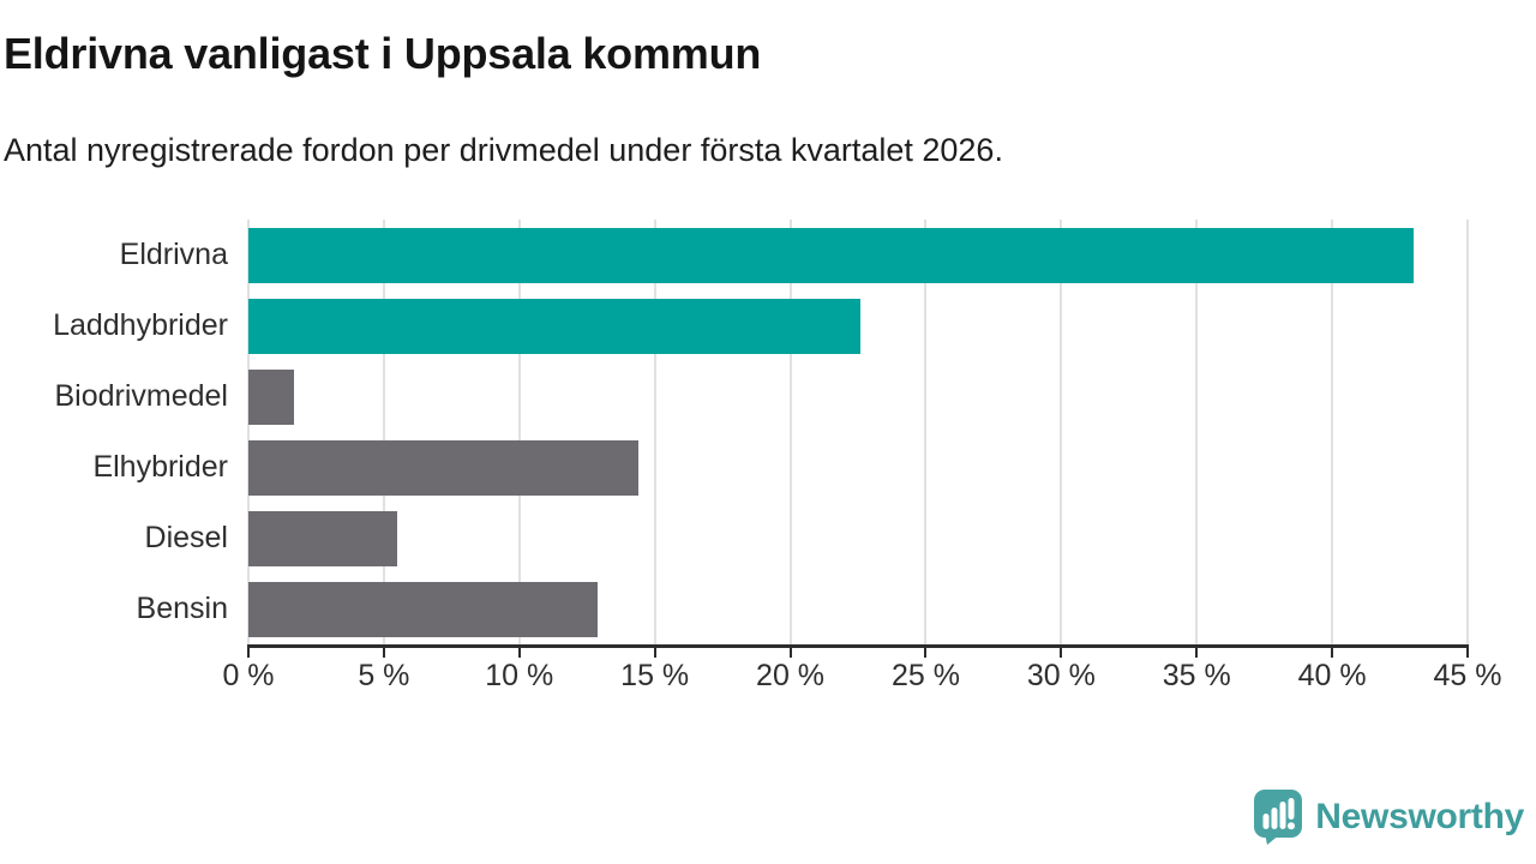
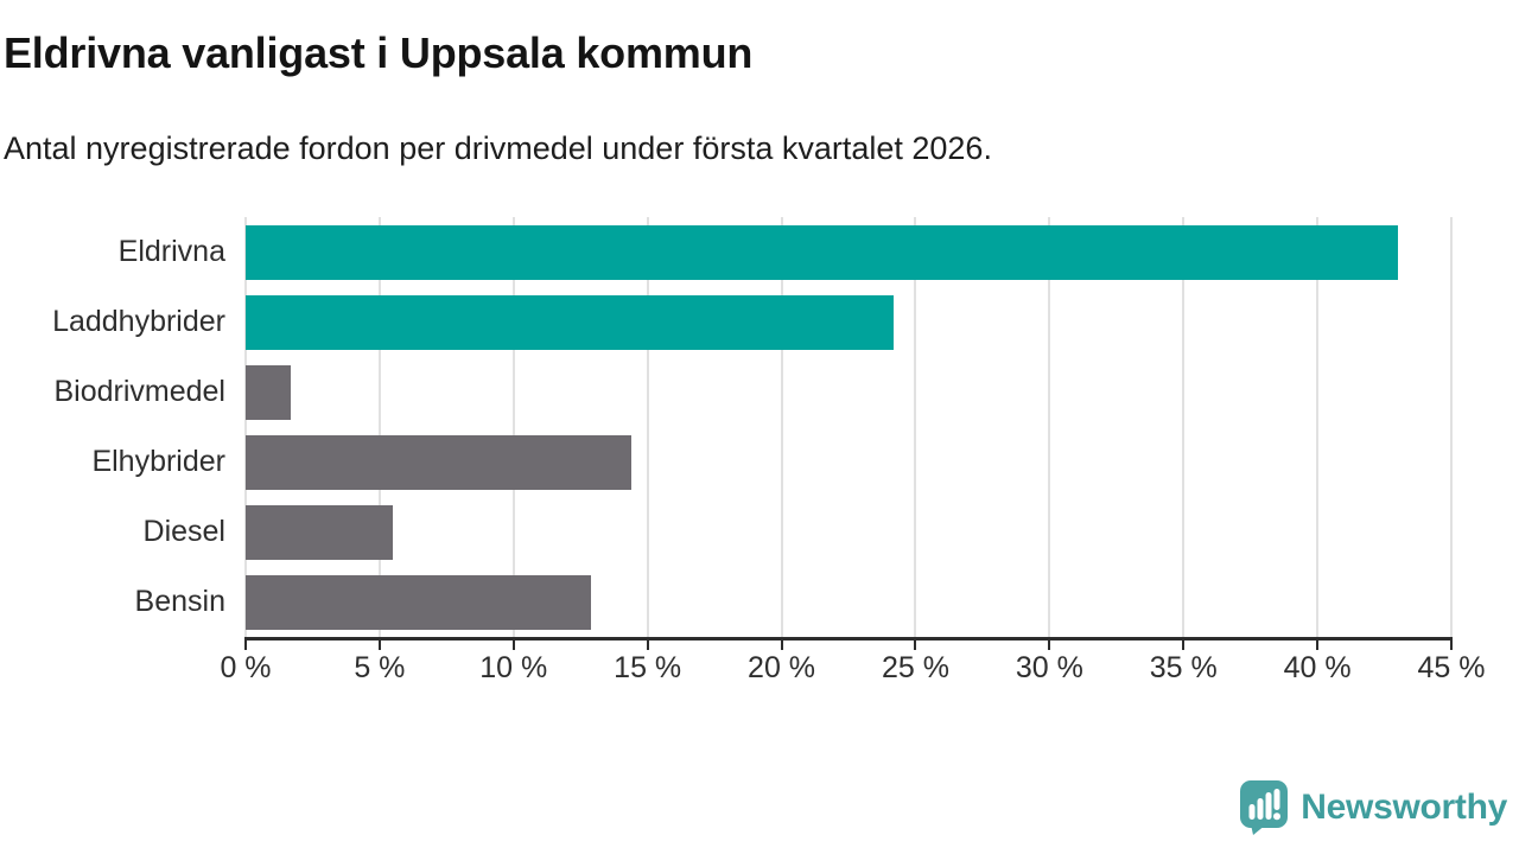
Laddhybrider: 22.6% -> 24.2%
